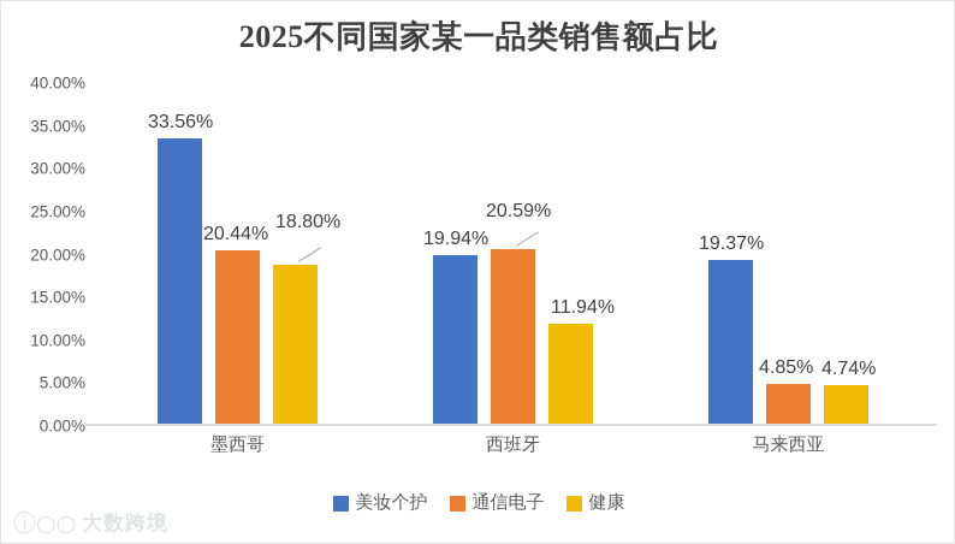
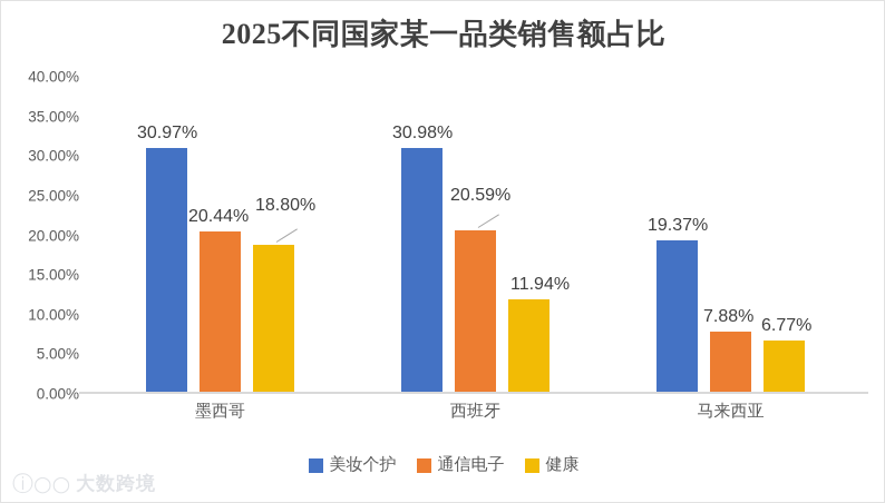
美妆个护/墨西哥: 33.56% -> 30.97%
美妆个护/西班牙: 19.94% -> 30.98%
通信电子/马来西亚: 4.85% -> 7.88%
健康/马来西亚: 4.74% -> 6.77%
